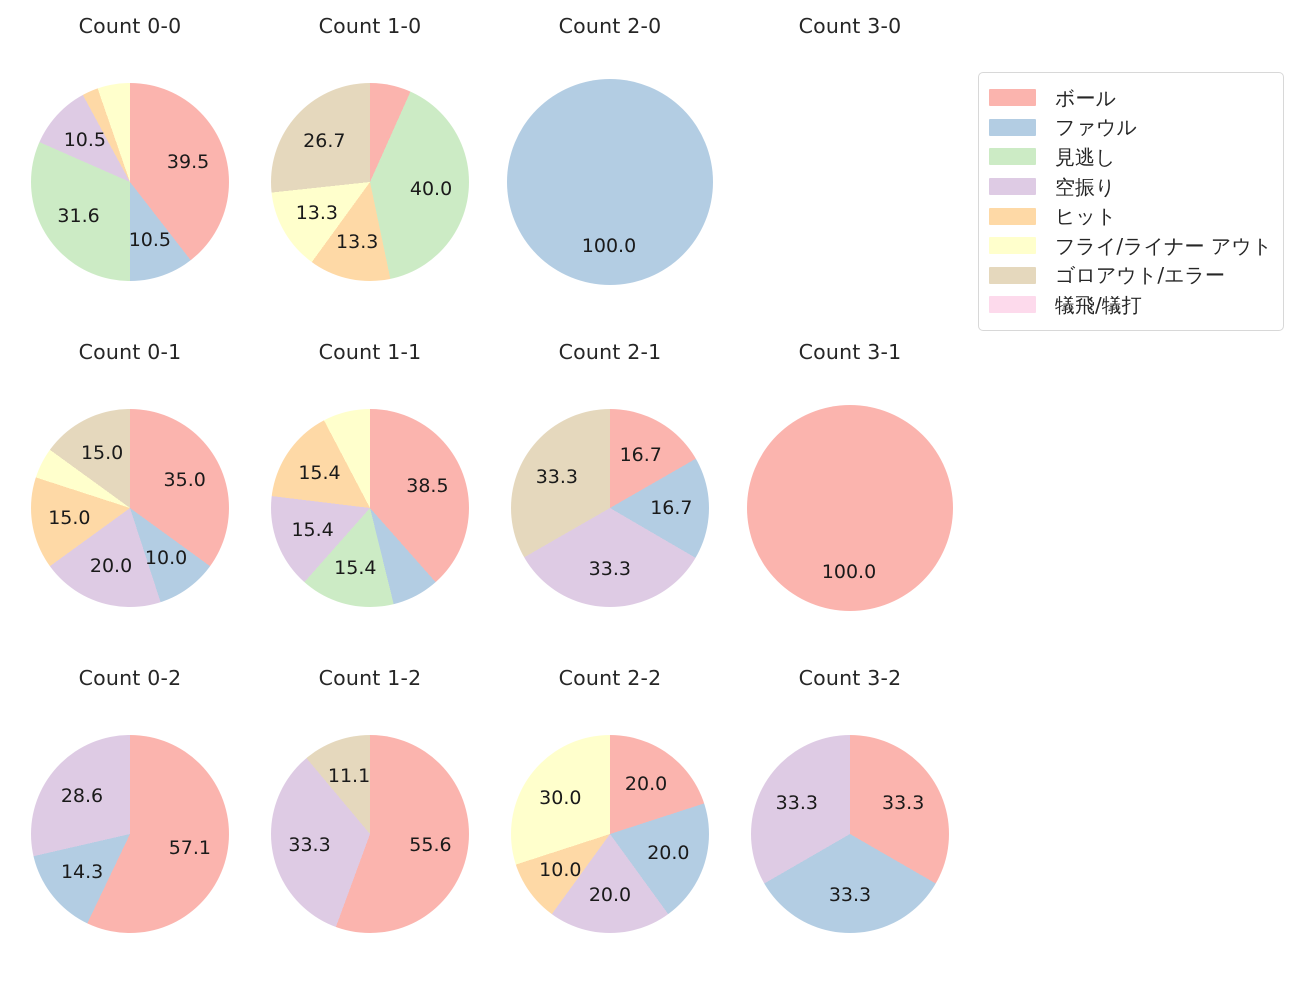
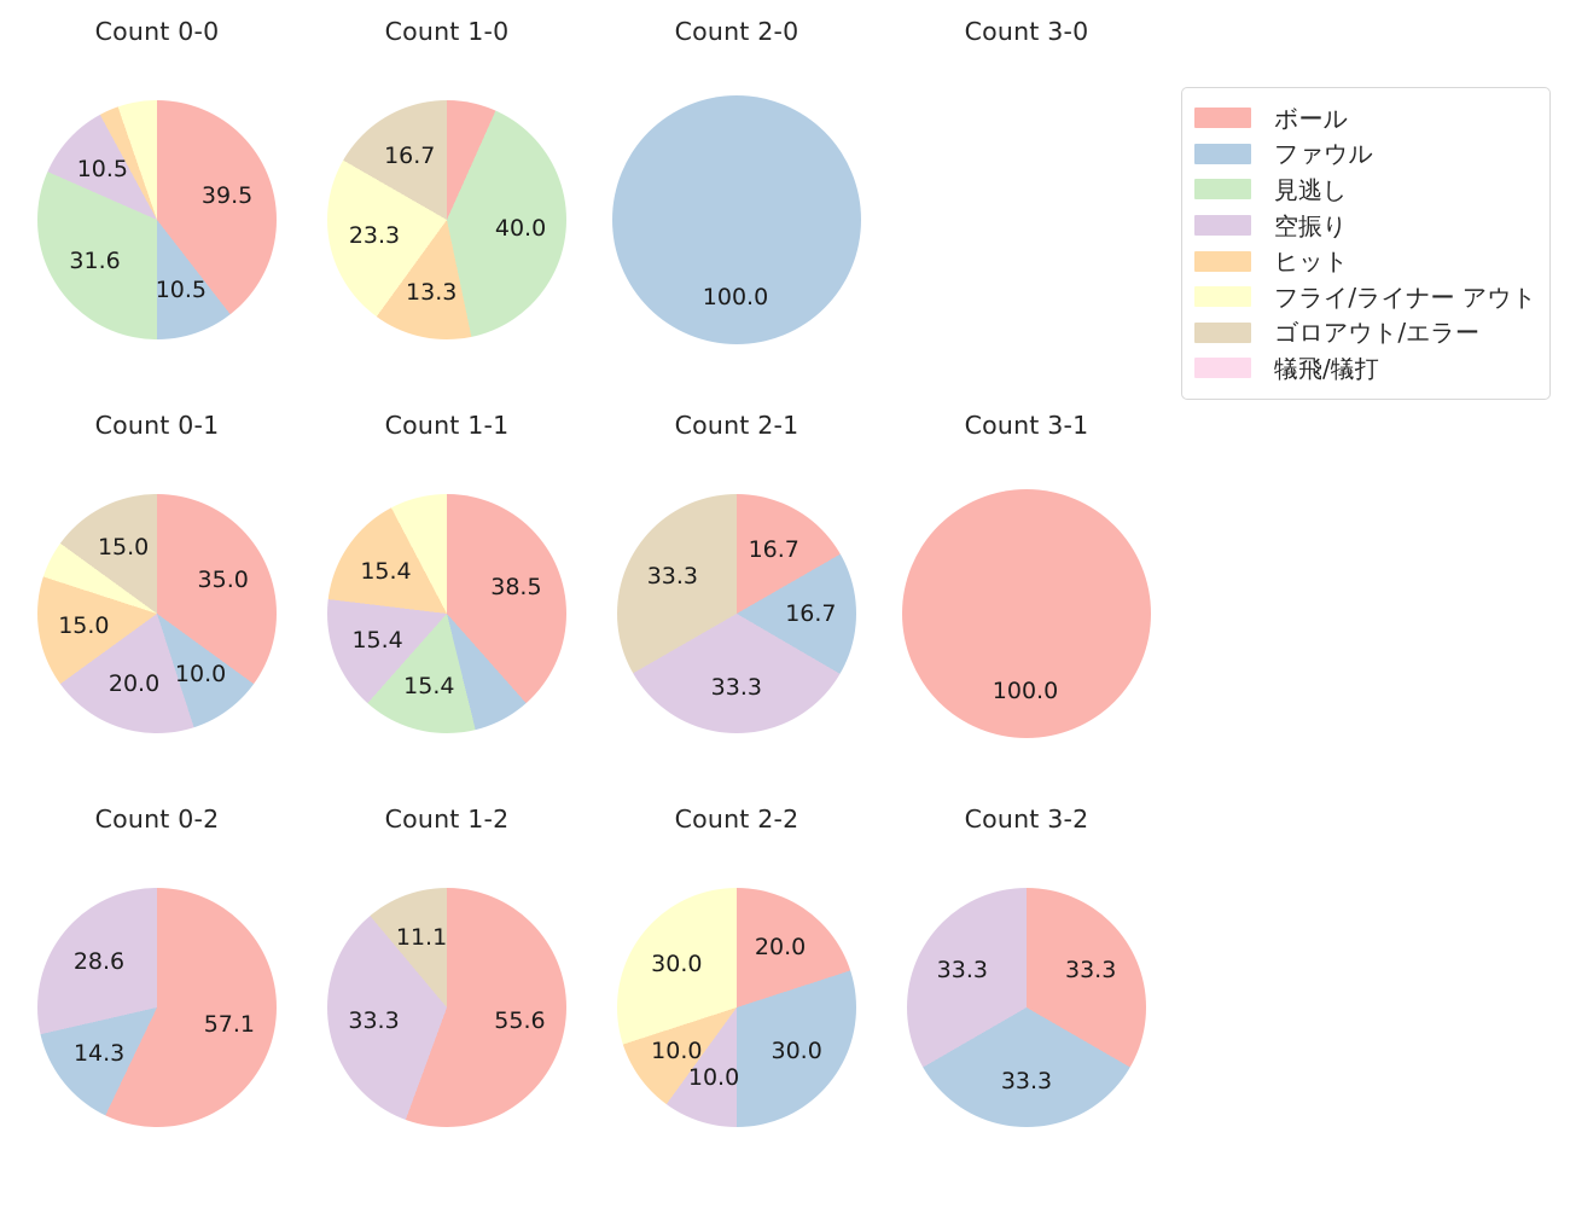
Count 1-0/フライ/ライナー アウト: 13.3 -> 23.3
Count 1-0/ゴロアウト/エラー: 26.7 -> 16.7
Count 2-2/ファウル: 20.0 -> 30.0
Count 2-2/空振り: 20.0 -> 10.0
